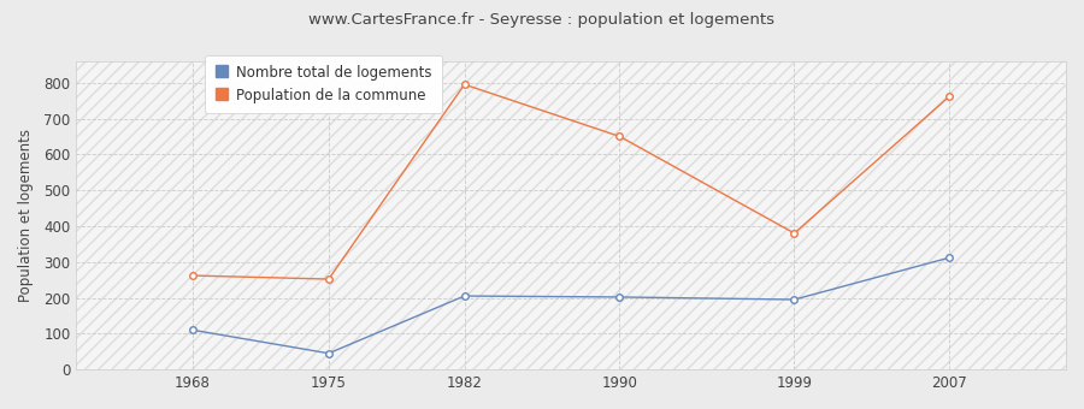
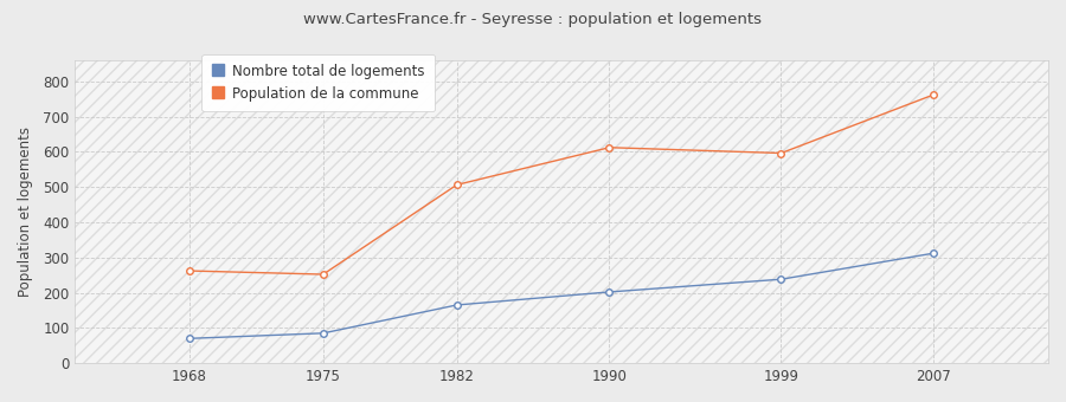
Nombre total de logements/1968: 110 -> 70
Nombre total de logements/1975: 45 -> 85
Nombre total de logements/1982: 205 -> 165
Population de la commune/1982: 795 -> 506
Population de la commune/1990: 650 -> 612
Nombre total de logements/1999: 195 -> 238
Population de la commune/1999: 380 -> 596
